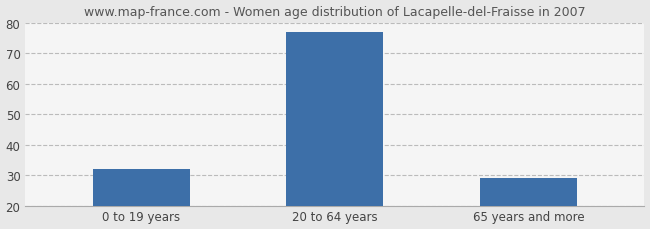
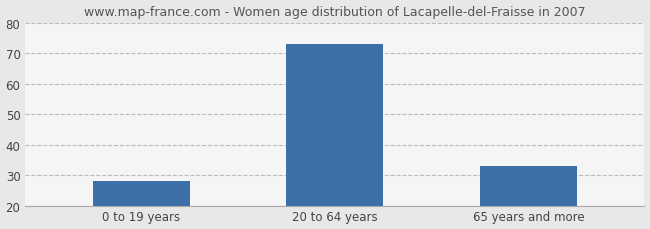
0 to 19 years: 32 -> 28
20 to 64 years: 77 -> 73
65 years and more: 29 -> 33
